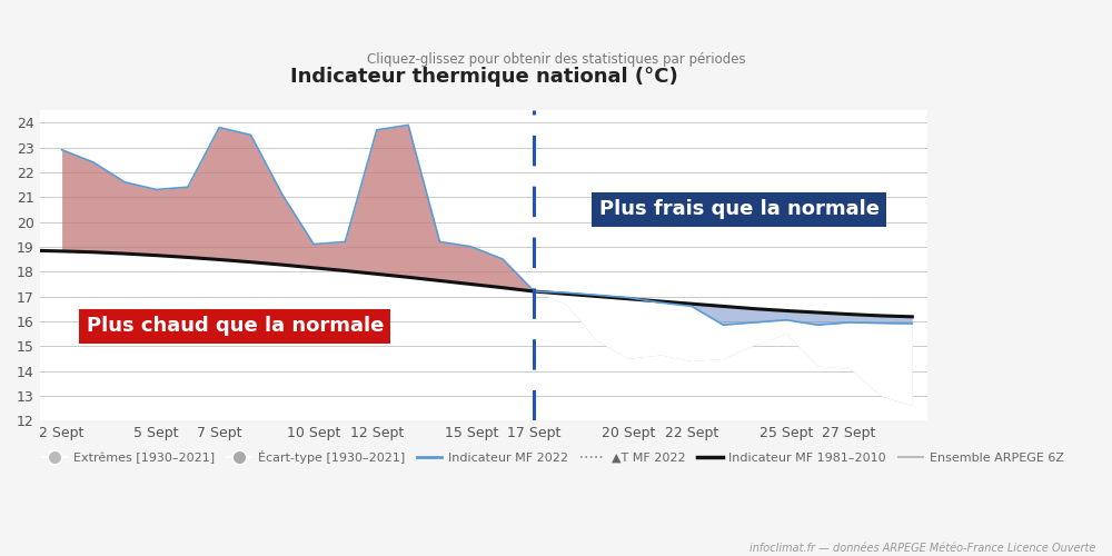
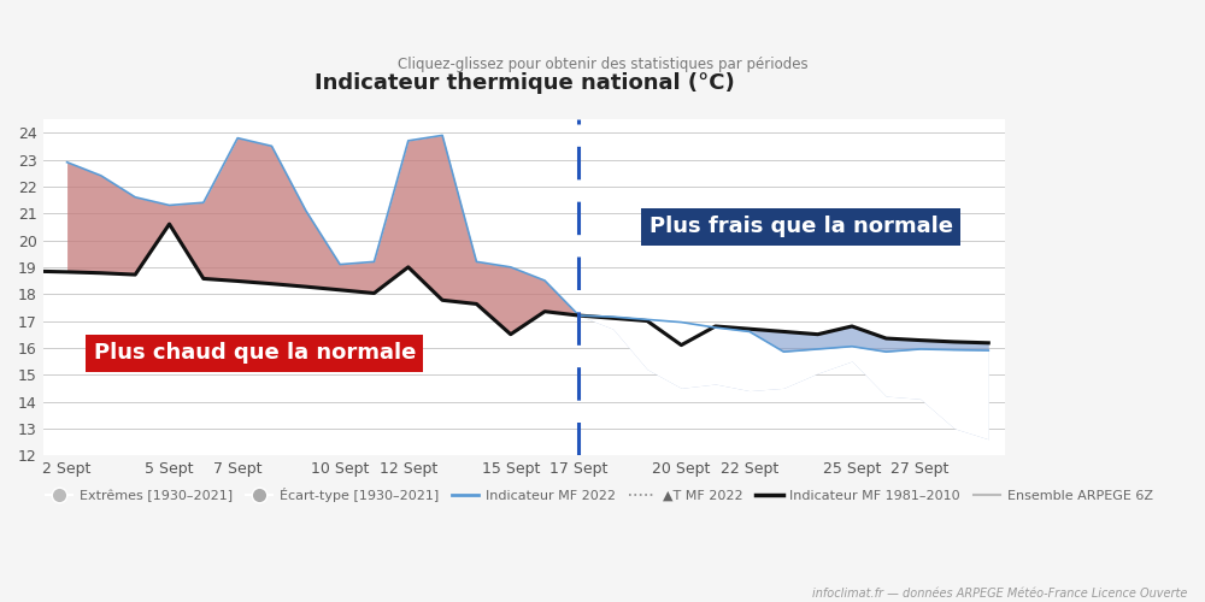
Indicateur MF 1981–2010/5 Sept: 18.65 -> 20.60
Indicateur MF 1981–2010/12 Sept: 17.90 -> 19.00
Indicateur MF 1981–2010/15 Sept: 17.49 -> 16.50
Indicateur MF 1981–2010/20 Sept: 16.90 -> 16.10
Indicateur MF 1981–2010/25 Sept: 16.42 -> 16.80
